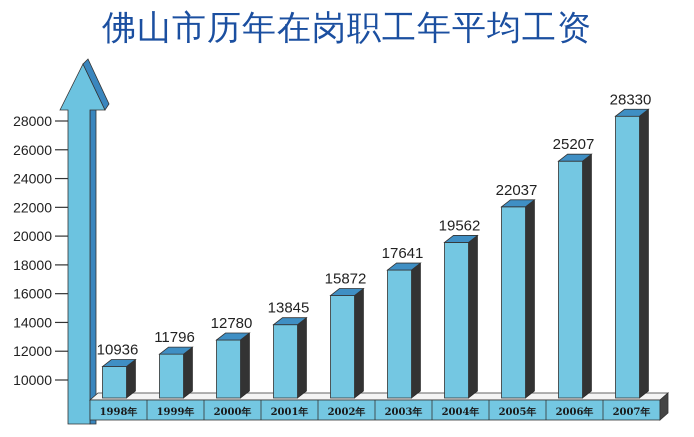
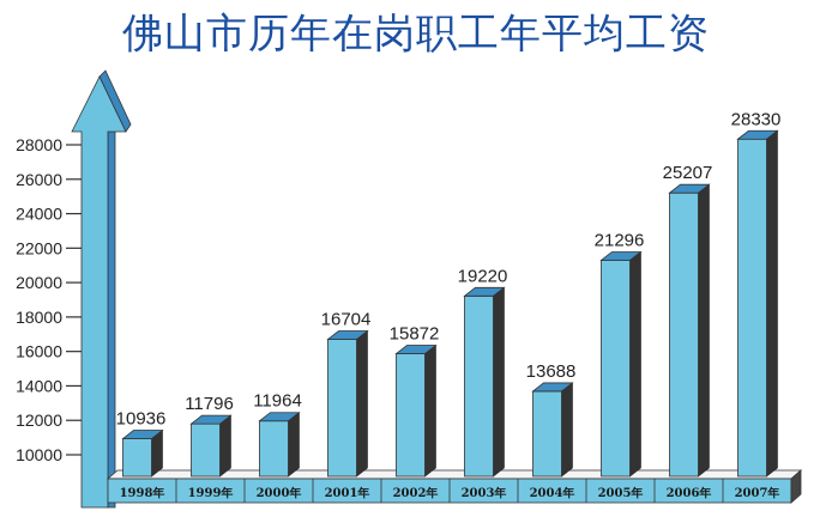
2000年: 12780 -> 11964
2001年: 13845 -> 16704
2003年: 17641 -> 19220
2004年: 19562 -> 13688
2005年: 22037 -> 21296
